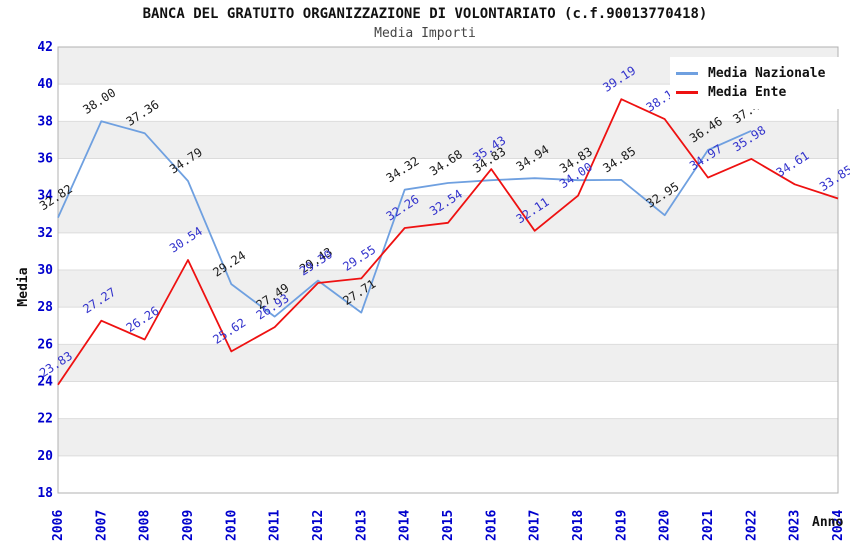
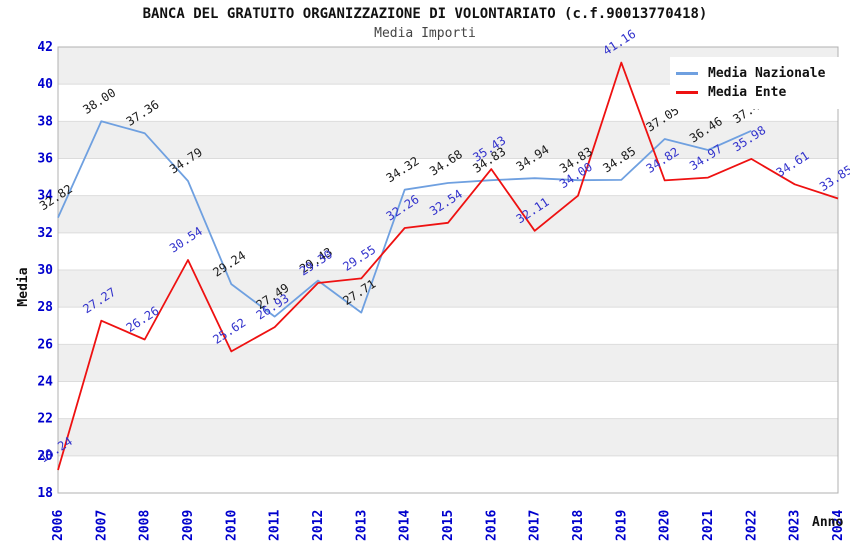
Media Ente/2006: 23.83 -> 19.24
Media Ente/2019: 39.19 -> 41.16
Media Nazionale/2020: 32.95 -> 37.05
Media Ente/2020: 38.12 -> 34.82
